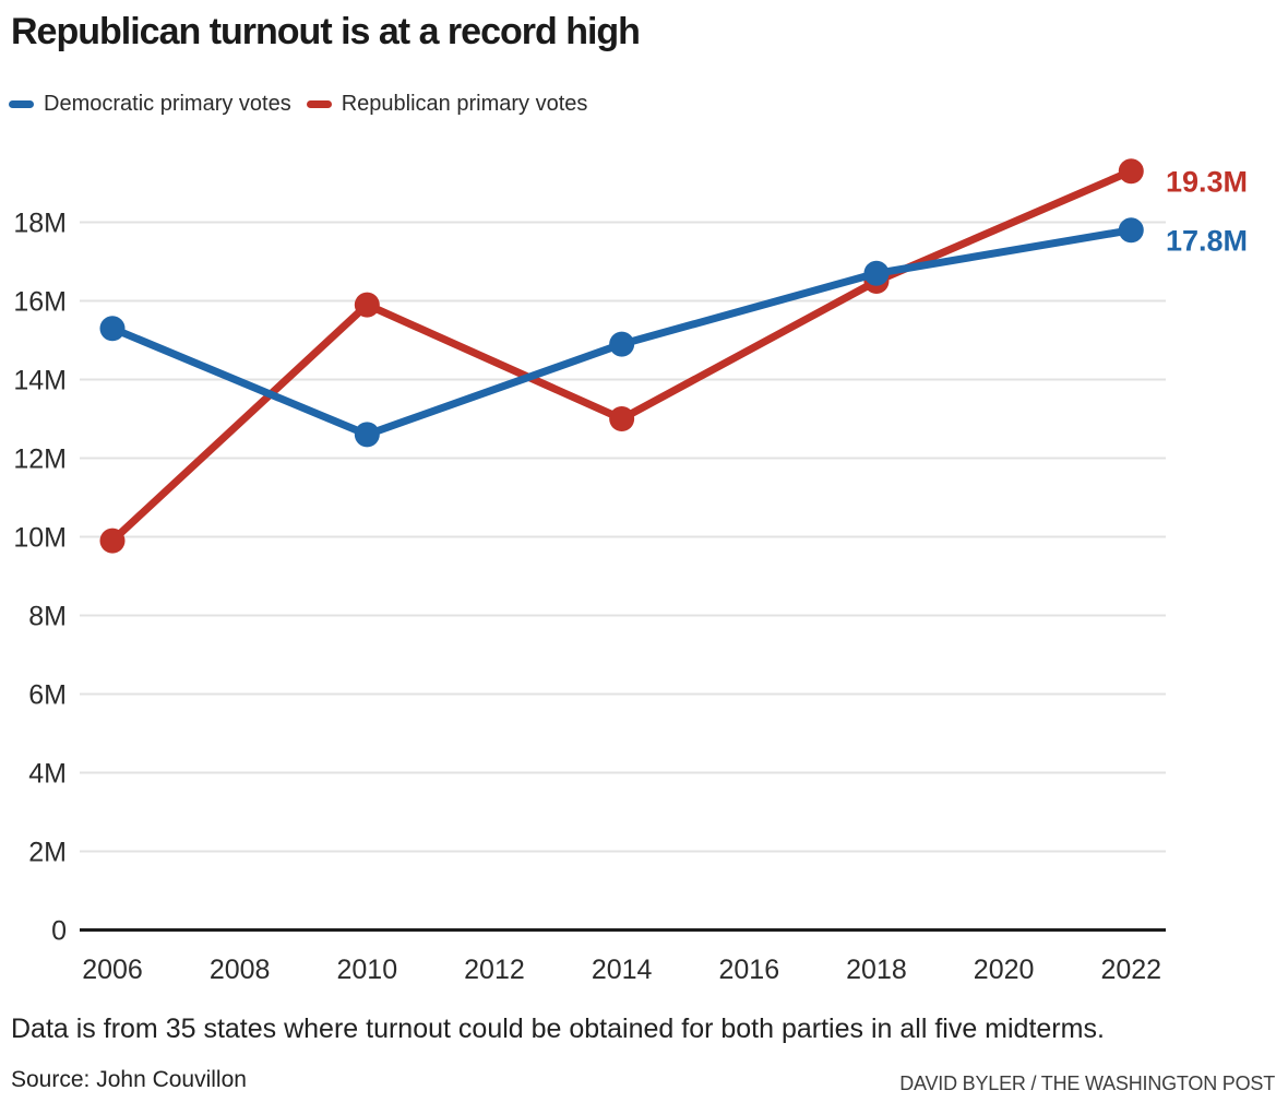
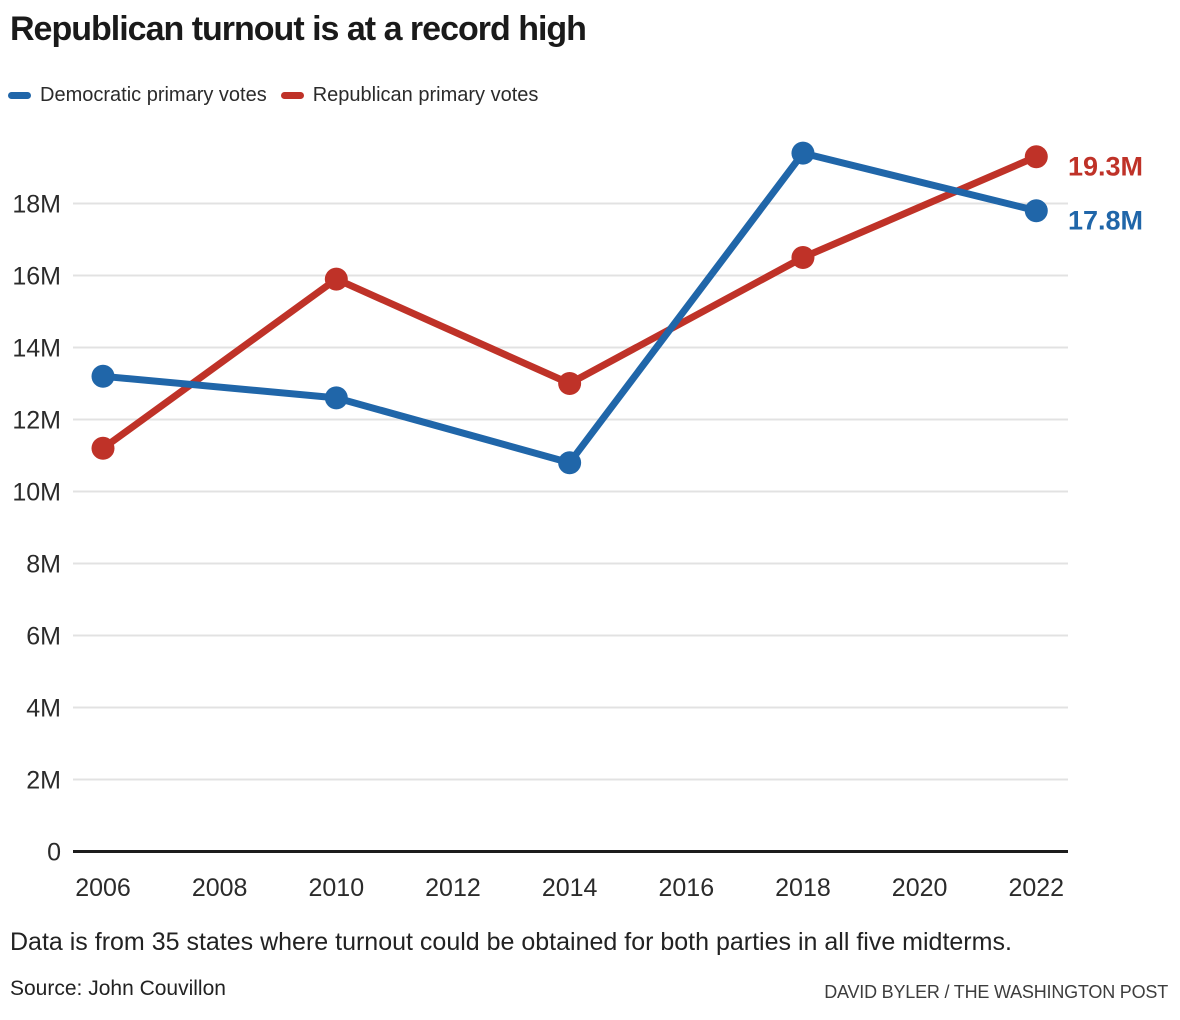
Democratic primary votes/2006: 15.3M -> 13.2M
Republican primary votes/2006: 9.9M -> 11.2M
Democratic primary votes/2014: 14.9M -> 10.8M
Democratic primary votes/2018: 16.7M -> 19.4M
